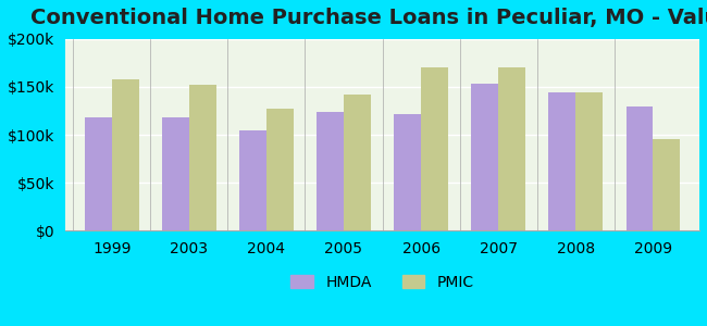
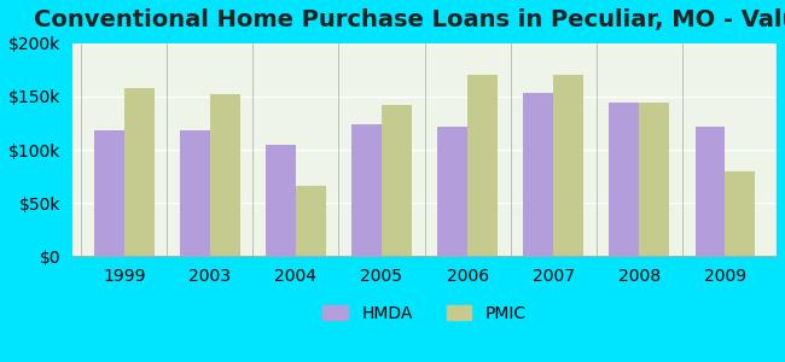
PMIC/2004: $127k -> $66k
HMDA/2009: $130k -> $122k
PMIC/2009: $95k -> $80k
